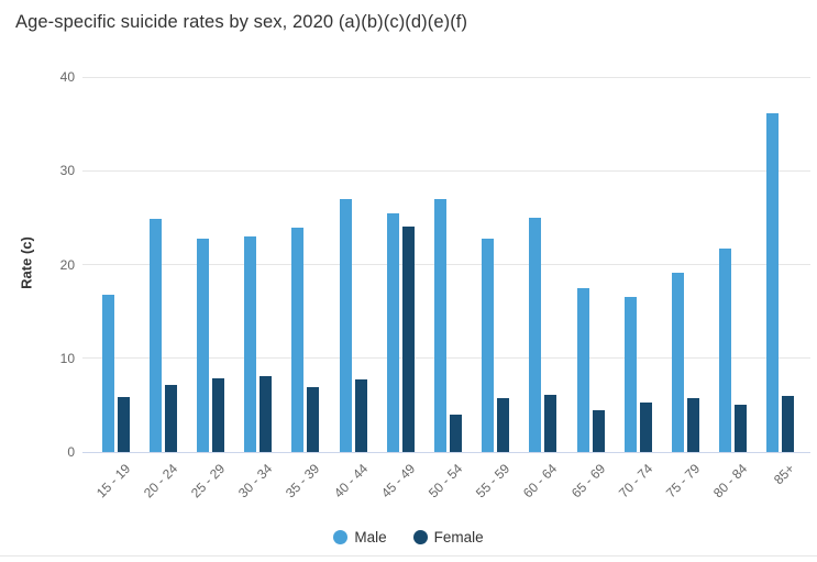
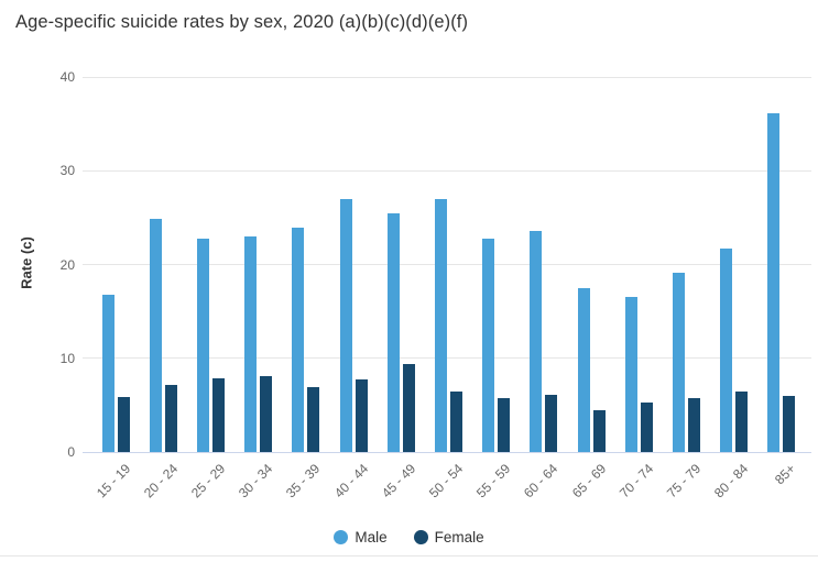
Female/45 - 49: 24 -> 9
Female/50 - 54: 4 -> 6
Male/60 - 64: 25 -> 24
Female/80 - 84: 5 -> 6
